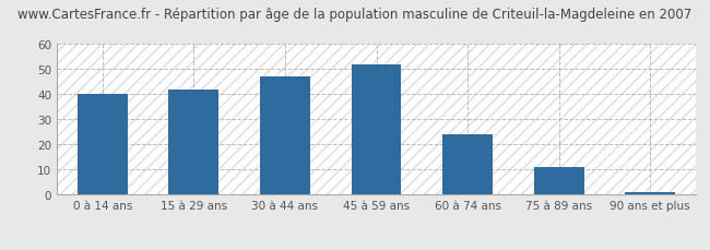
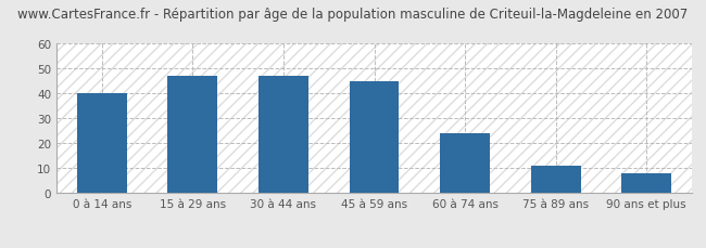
15 à 29 ans: 42 -> 47
45 à 59 ans: 52 -> 45
90 ans et plus: 1 -> 8
